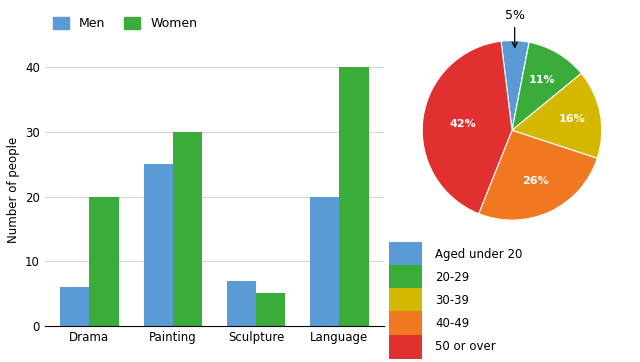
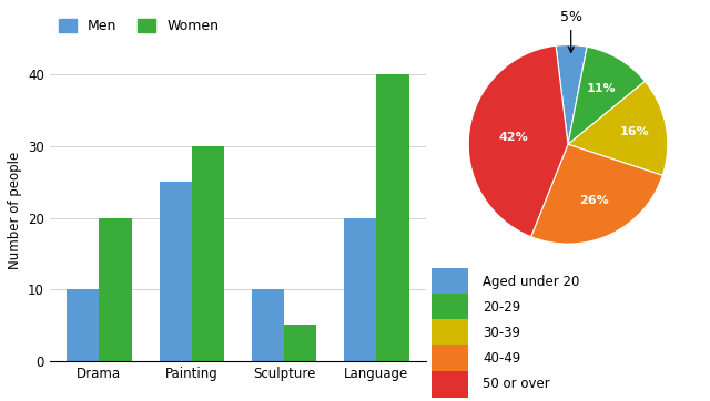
Men/Drama: 6 -> 10
Men/Sculpture: 7 -> 10
